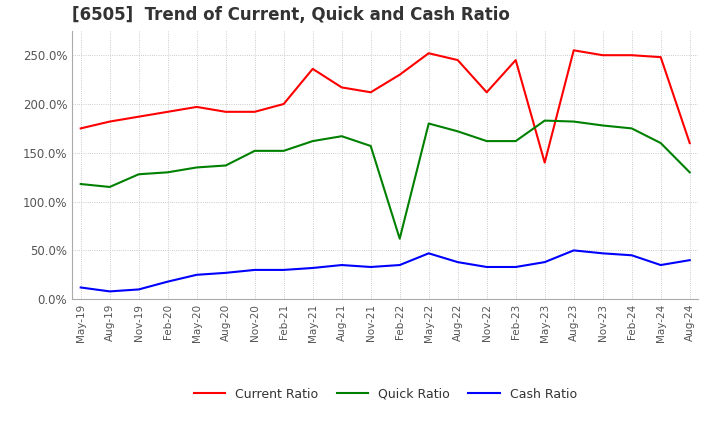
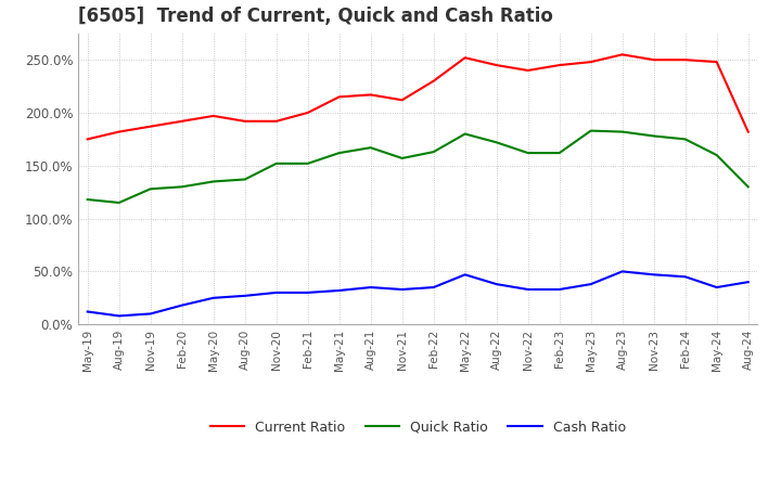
Current Ratio/May-21: 236% -> 215%
Quick Ratio/Feb-22: 62% -> 163%
Current Ratio/Nov-22: 212% -> 240%
Current Ratio/May-23: 140% -> 248%
Current Ratio/Aug-24: 160% -> 182%
